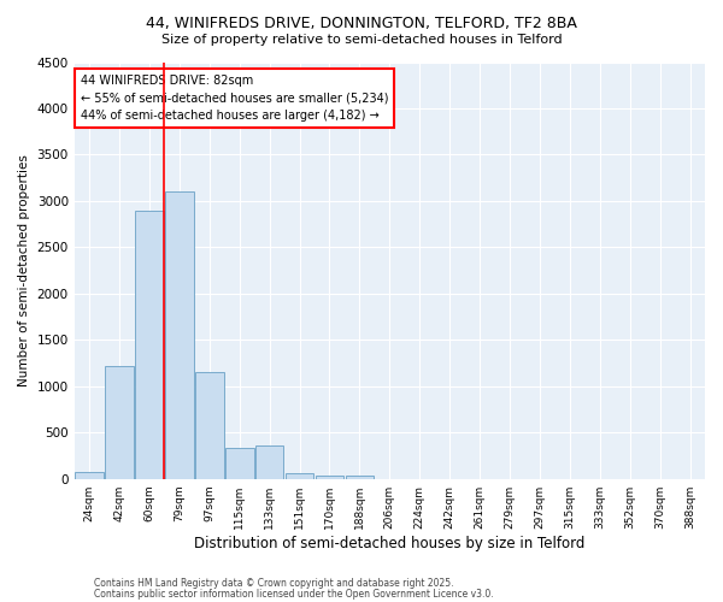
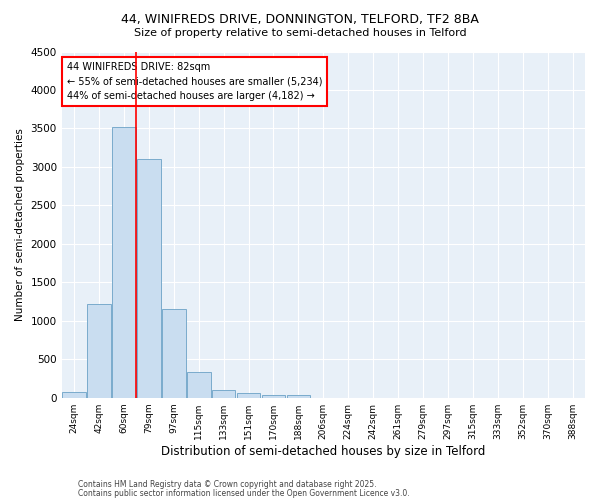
60sqm: 2900 -> 3520
133sqm: 360 -> 100
